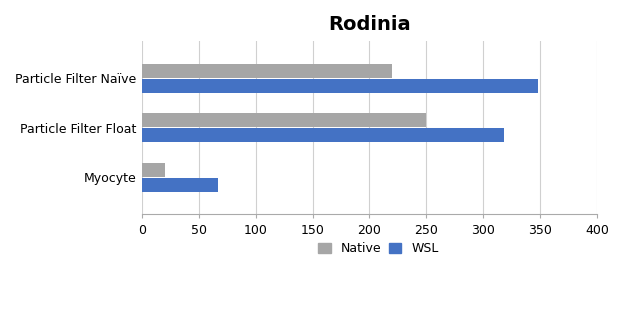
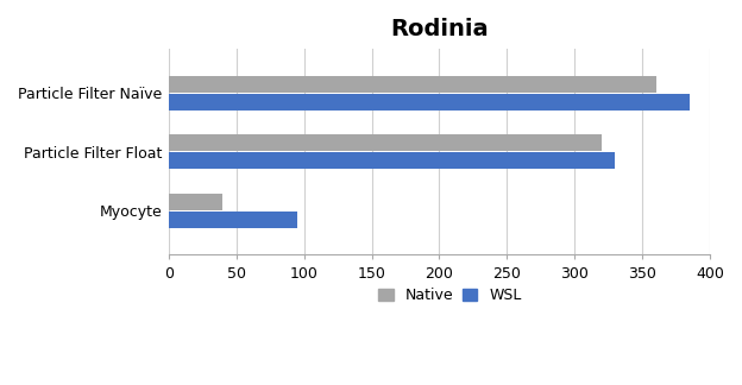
Native/Particle Filter Naïve: 220 -> 360
WSL/Particle Filter Naïve: 348 -> 385
Native/Particle Filter Float: 250 -> 320
WSL/Particle Filter Float: 318 -> 330
Native/Myocyte: 20 -> 40
WSL/Myocyte: 67 -> 95
